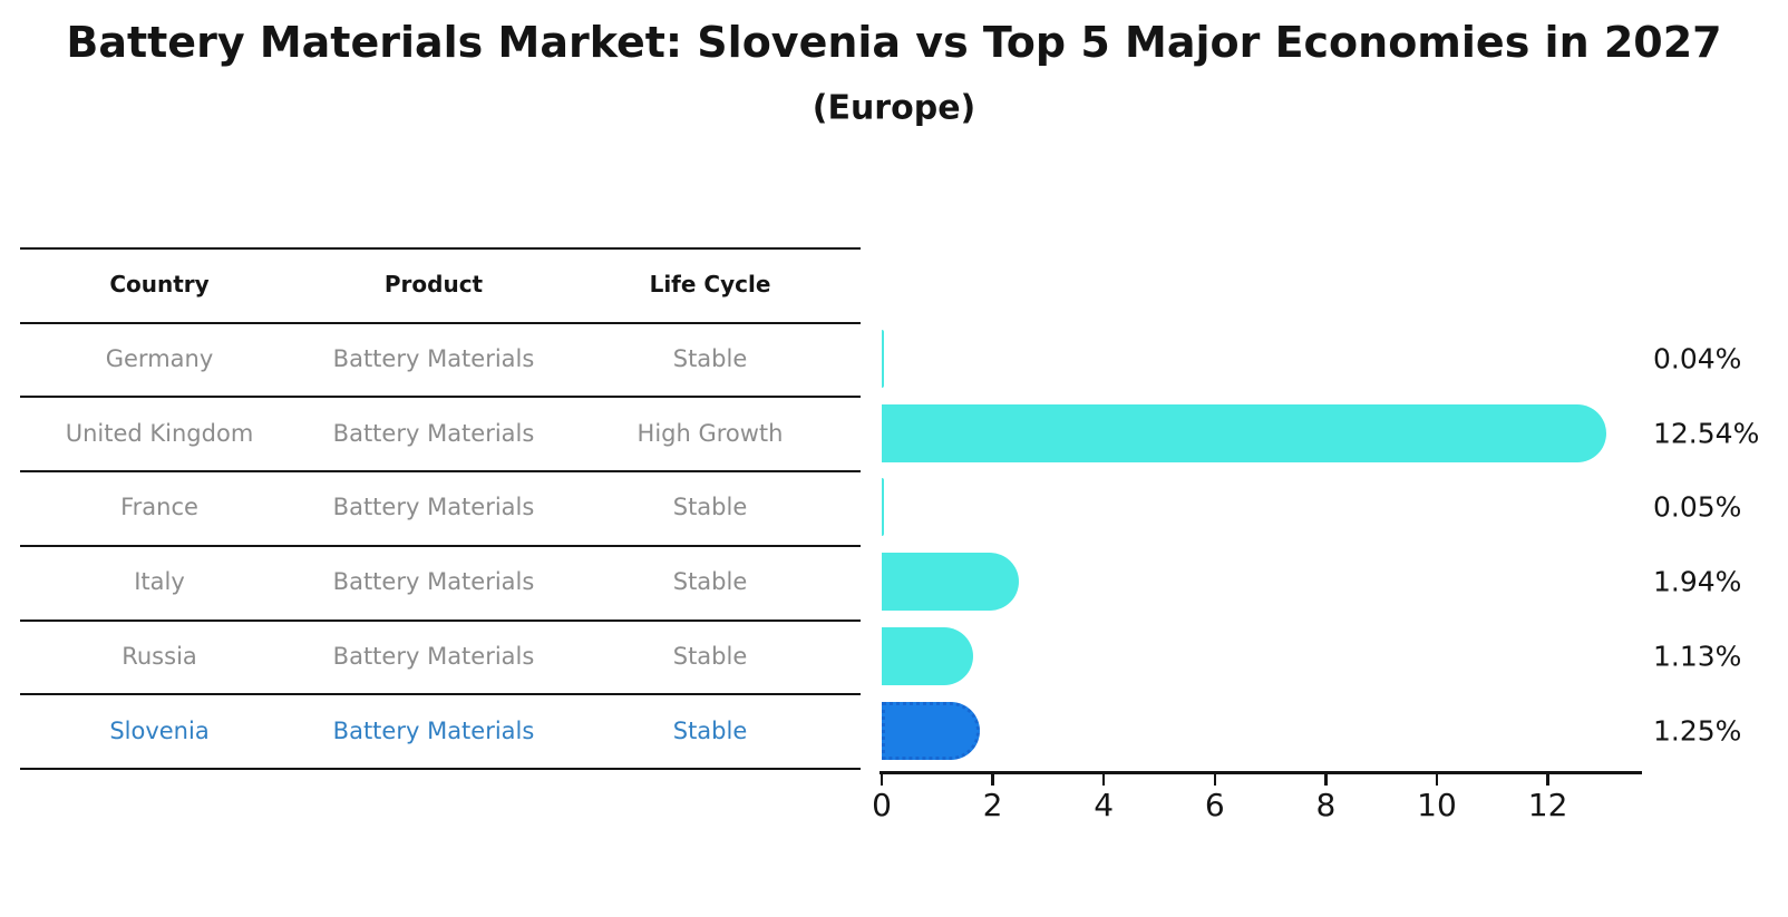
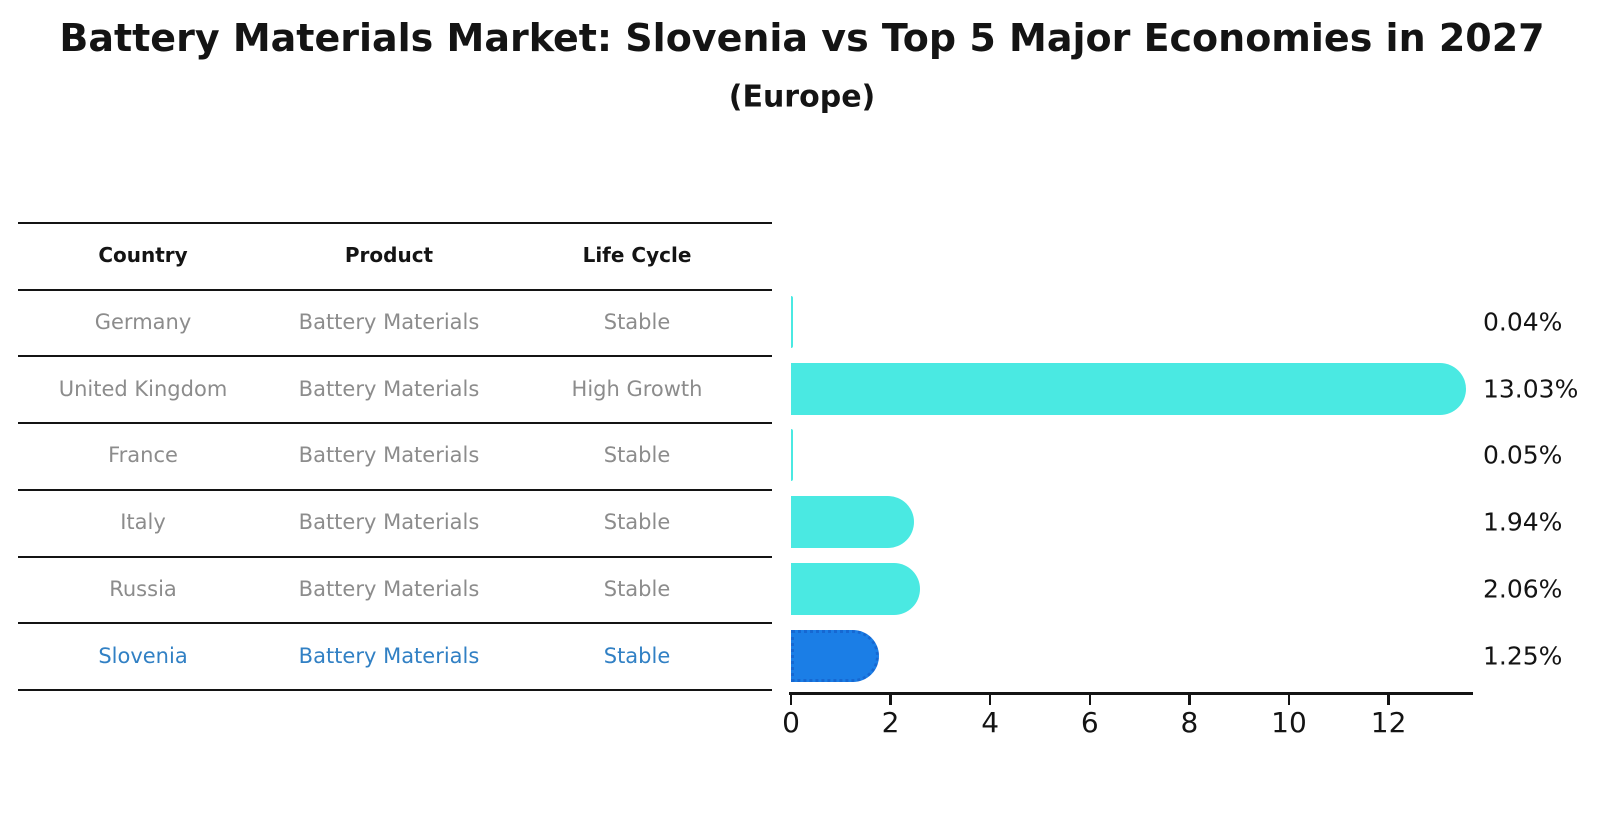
United Kingdom: 12.54% -> 13.03%
Russia: 1.13% -> 2.06%
